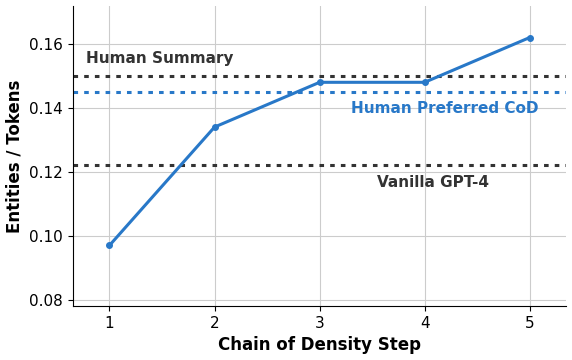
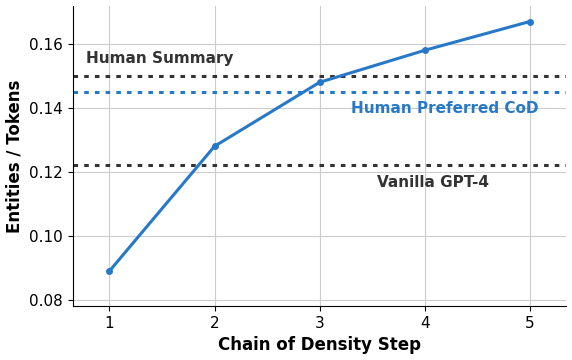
1: 0.097 -> 0.089
2: 0.134 -> 0.128
4: 0.148 -> 0.158
5: 0.162 -> 0.167
